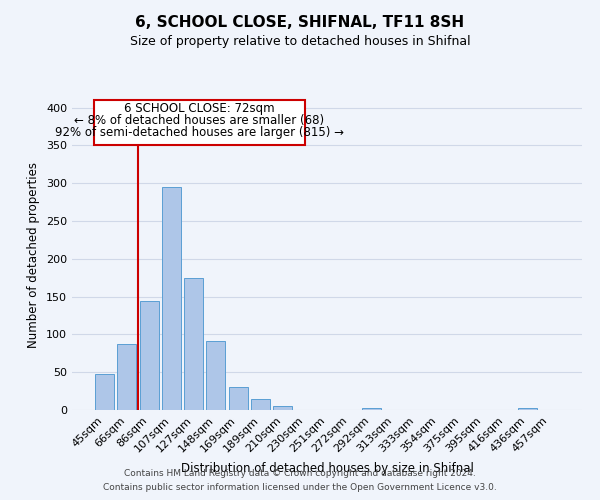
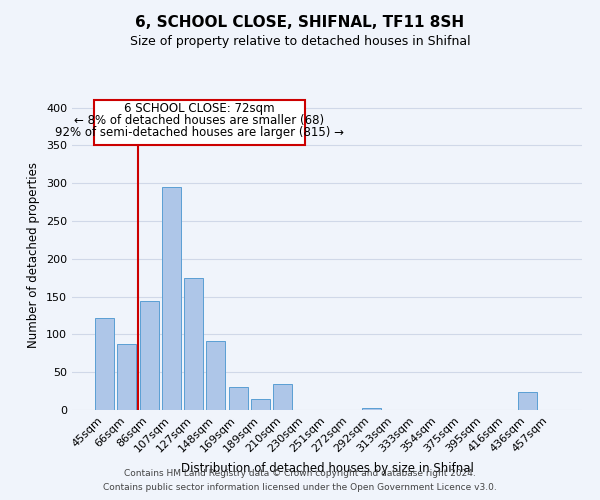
45sqm: 47 -> 122
210sqm: 5 -> 34
436sqm: 2 -> 24
